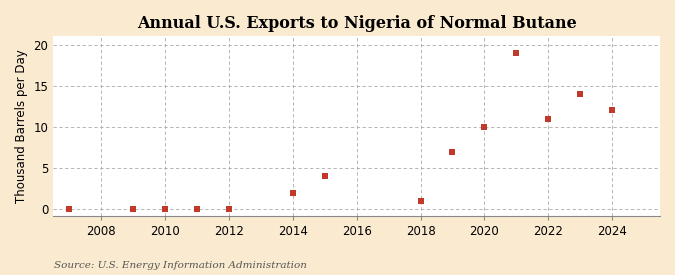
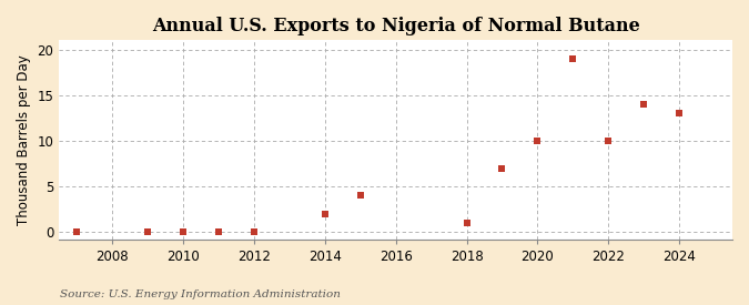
2022: 11 -> 10
2024: 12 -> 13
